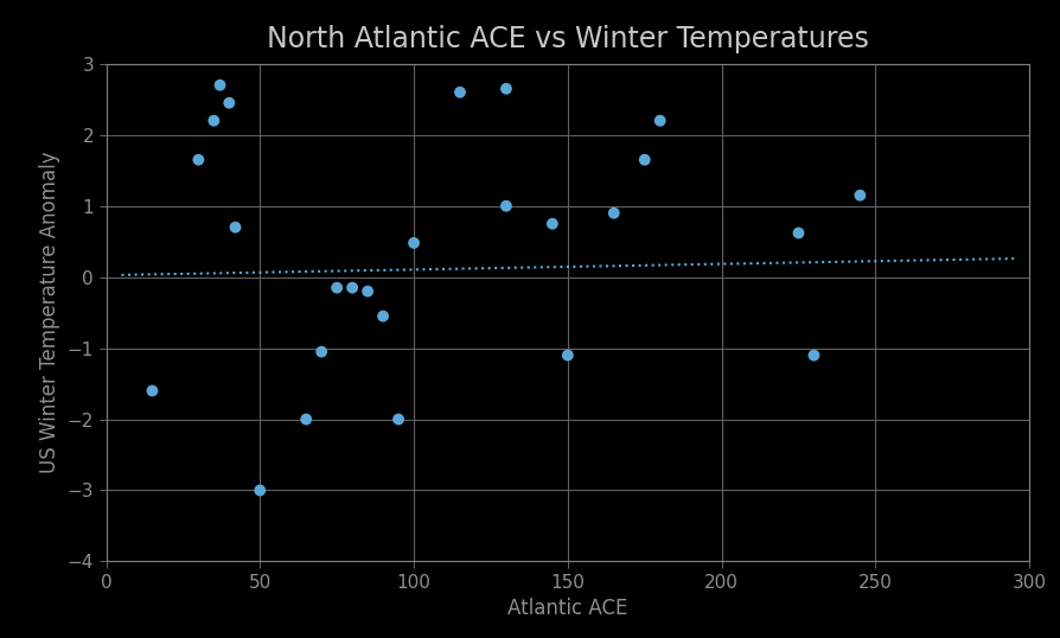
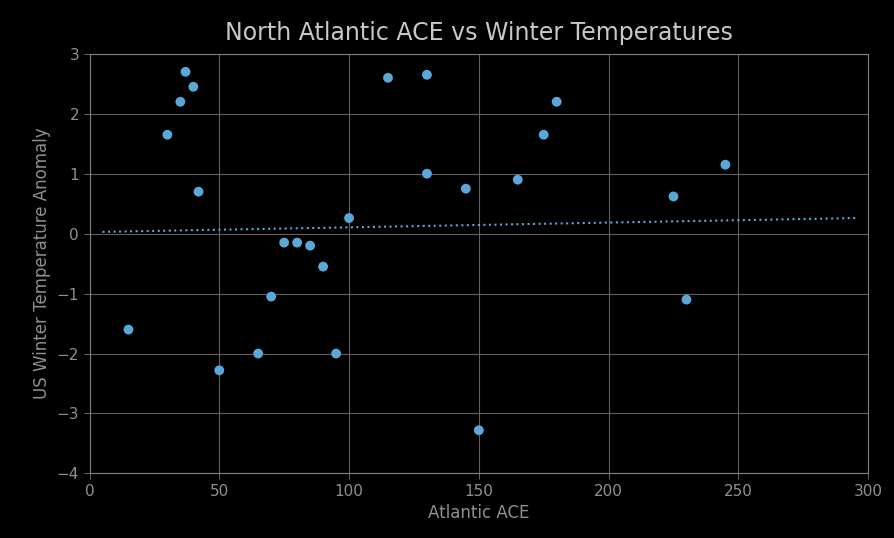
50: -3.00 -> -2.28
100: 0.48 -> 0.26
150: -1.10 -> -3.28
